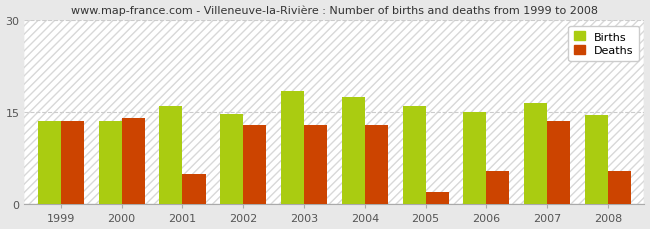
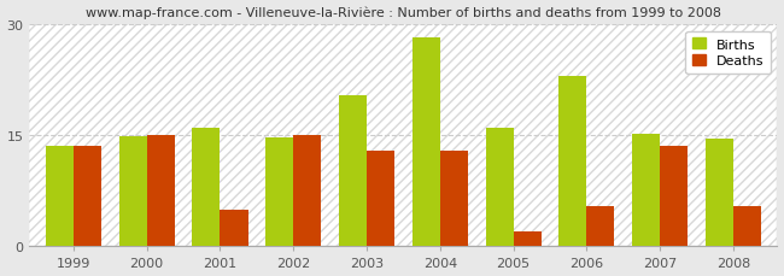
Births/2000: 13.5 -> 14.8
Deaths/2000: 14.0 -> 15.0
Deaths/2002: 13.0 -> 15.0
Births/2003: 18.5 -> 20.4
Births/2004: 17.5 -> 28.2
Births/2006: 15.0 -> 23.0
Births/2007: 16.5 -> 15.2
